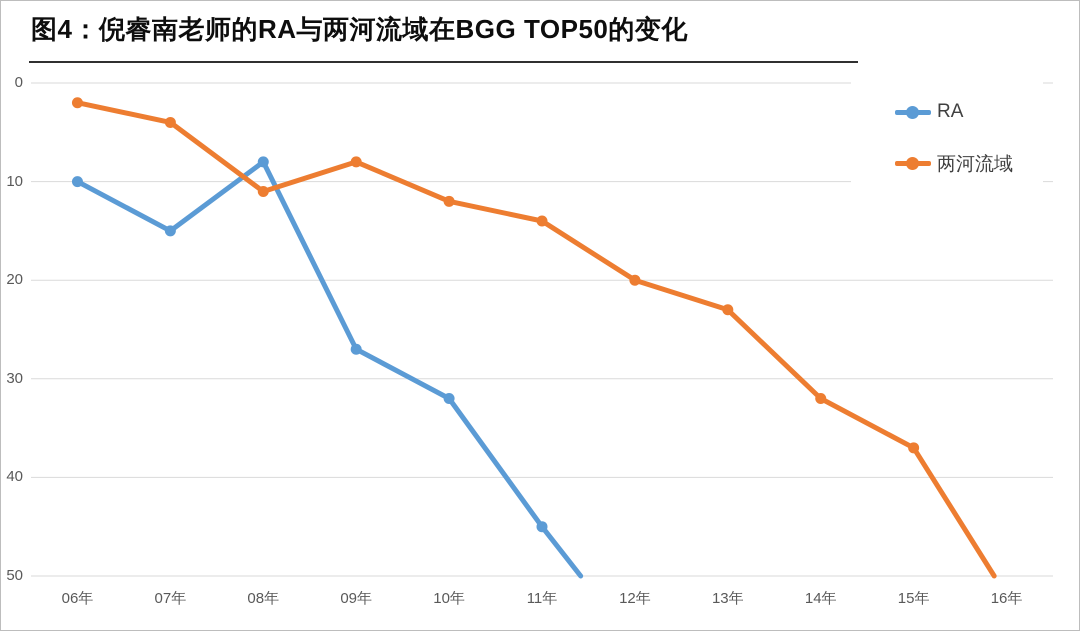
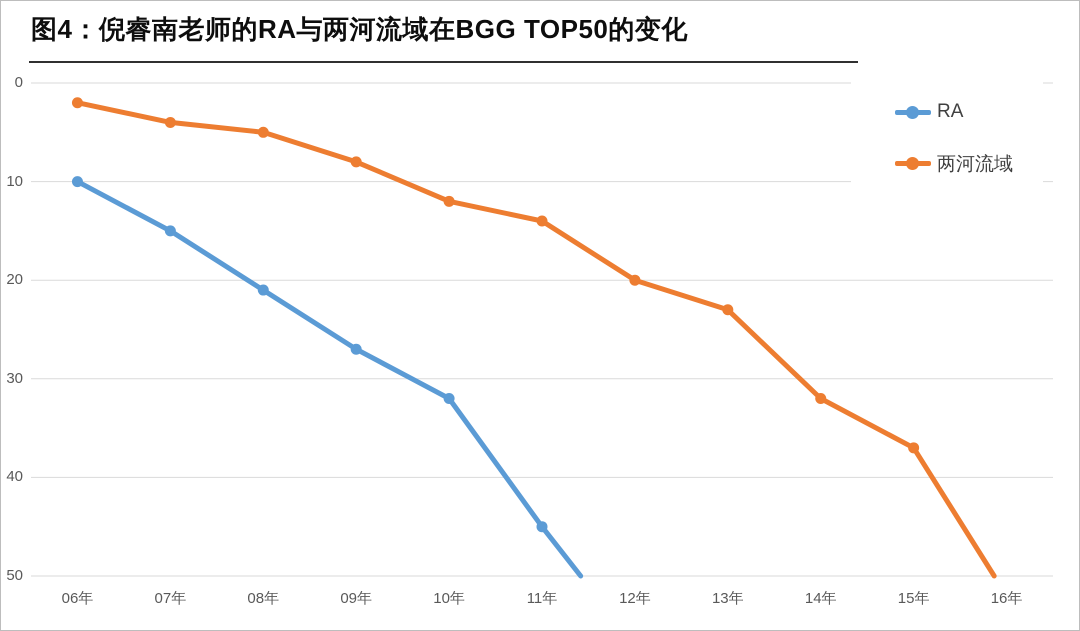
RA/08年: 8 -> 21
两河流域/08年: 11 -> 5
